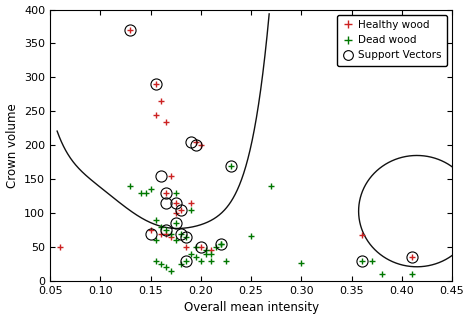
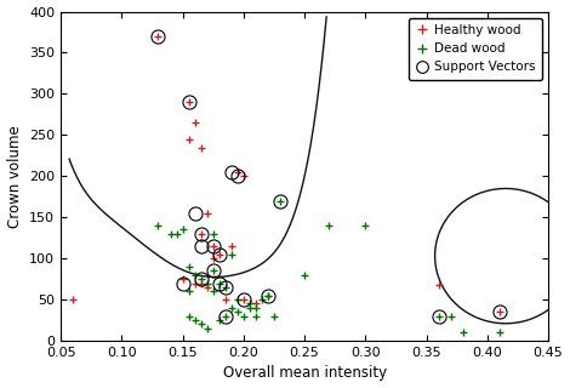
Dead wood/0.25: 66 -> 80
Dead wood/0.30: 26 -> 140
